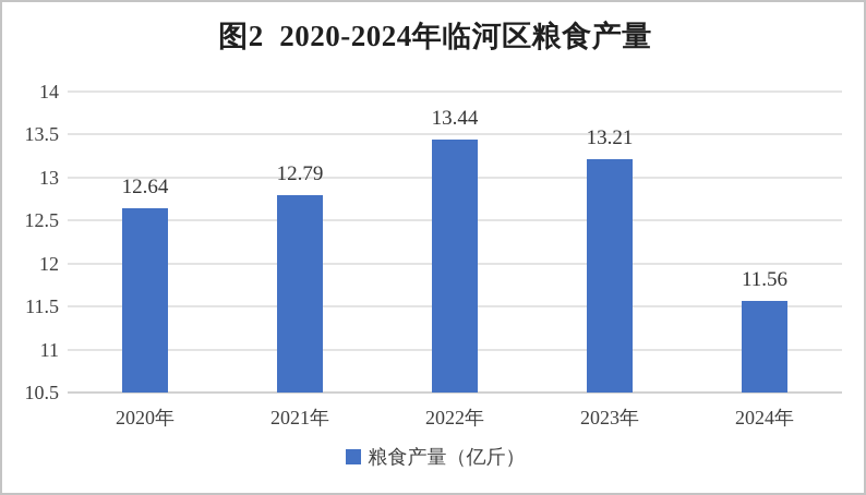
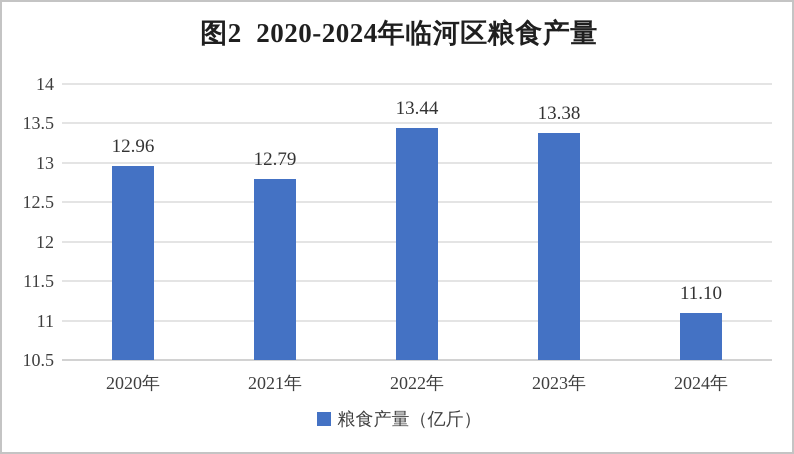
2020年: 12.64 -> 12.96
2023年: 13.21 -> 13.38
2024年: 11.56 -> 11.10
